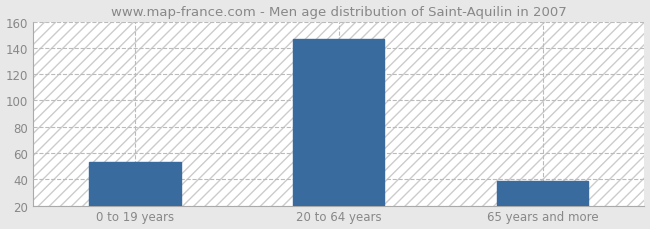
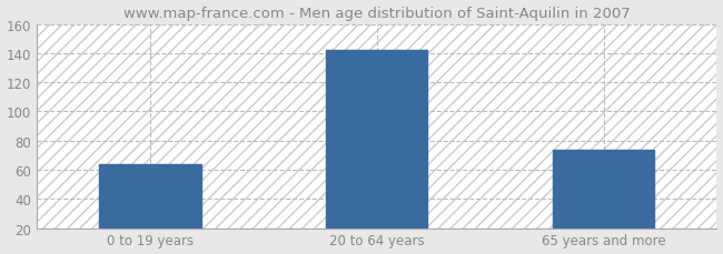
0 to 19 years: 53 -> 64
20 to 64 years: 147 -> 142
65 years and more: 39 -> 74
